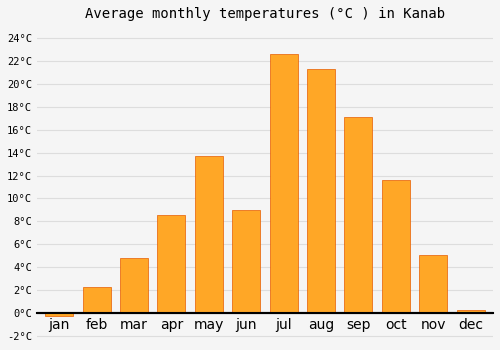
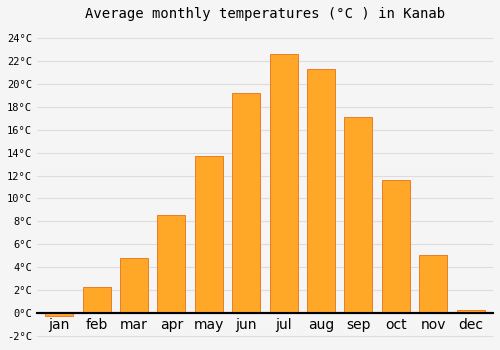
jun: 9.0°C -> 19.2°C
